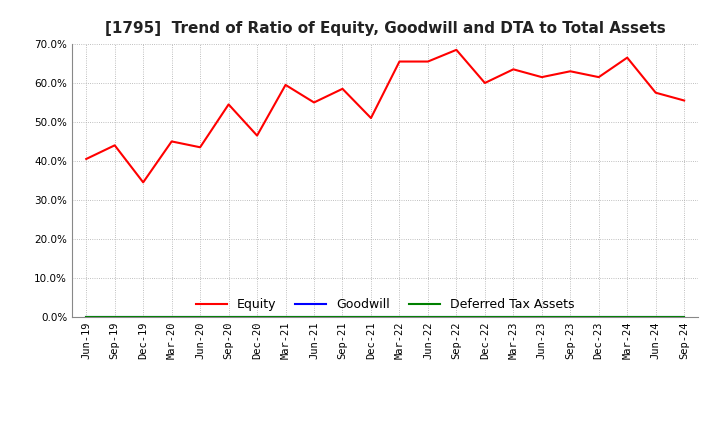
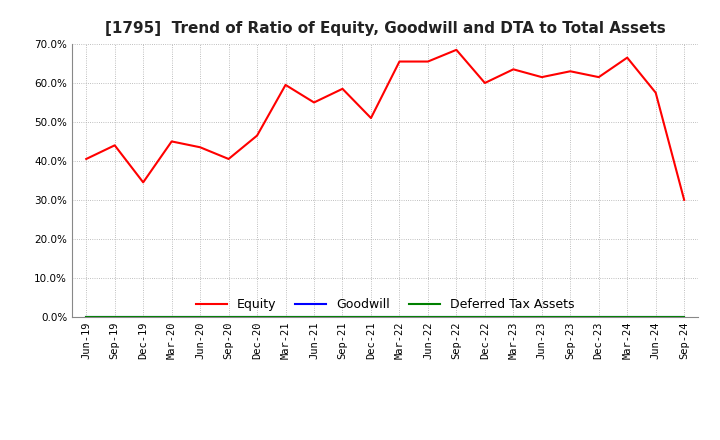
Equity/Sep-20: 54.5% -> 40.5%
Equity/Sep-24: 55.5% -> 30.0%
